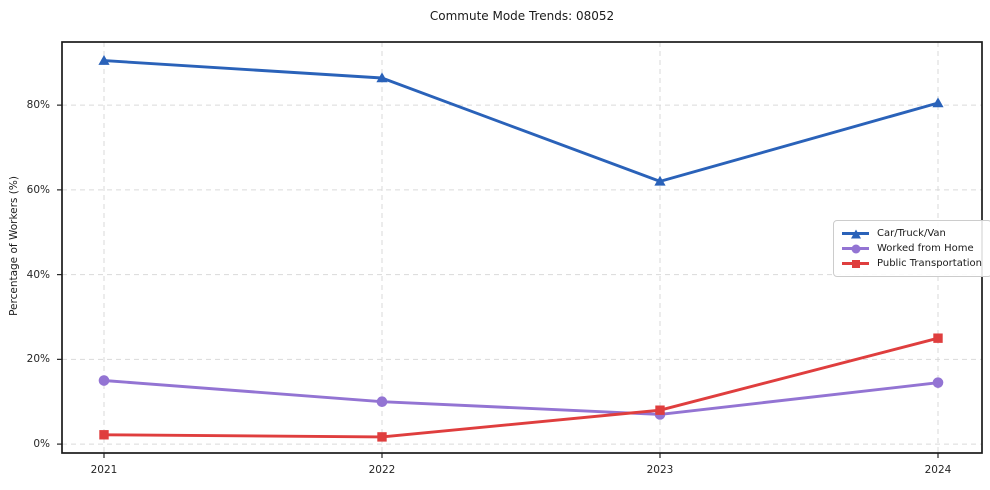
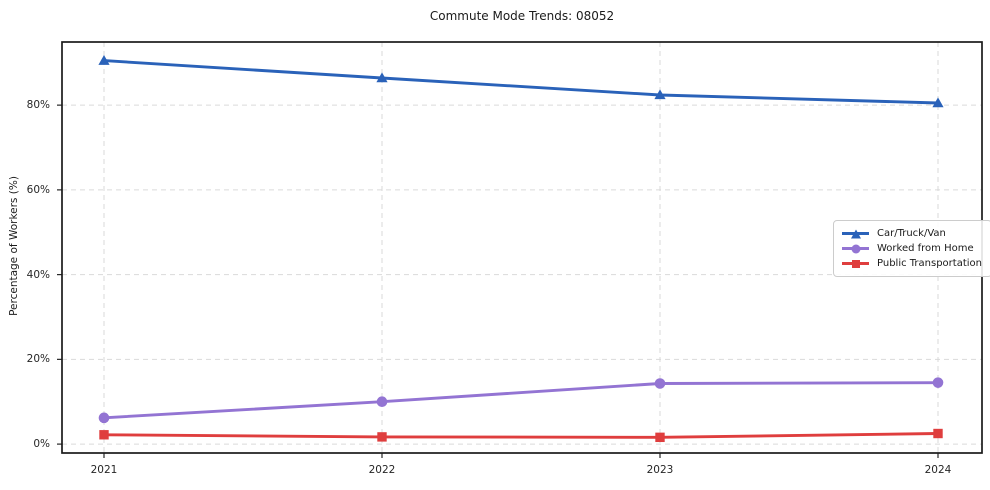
Worked from Home/2021: 15% -> 6%
Car/Truck/Van/2023: 62% -> 82%
Worked from Home/2023: 7% -> 14%
Public Transportation/2023: 8% -> 2%
Public Transportation/2024: 25% -> 2%
